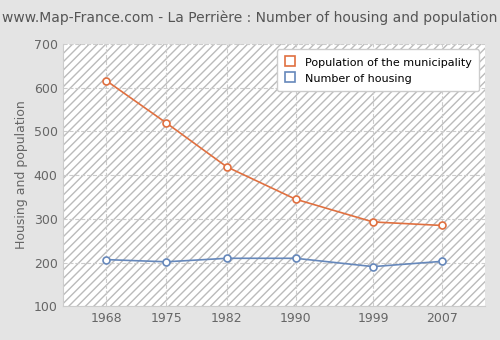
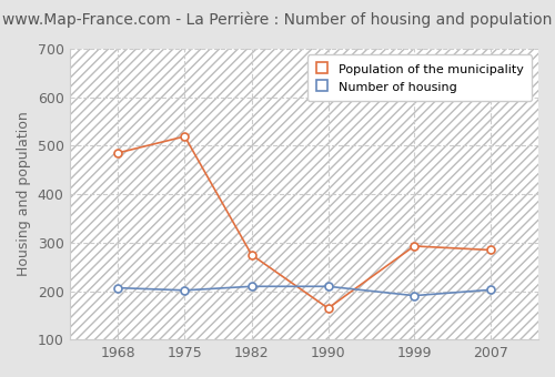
Population of the municipality/1968: 616 -> 485
Population of the municipality/1982: 419 -> 275
Population of the municipality/1990: 345 -> 165
